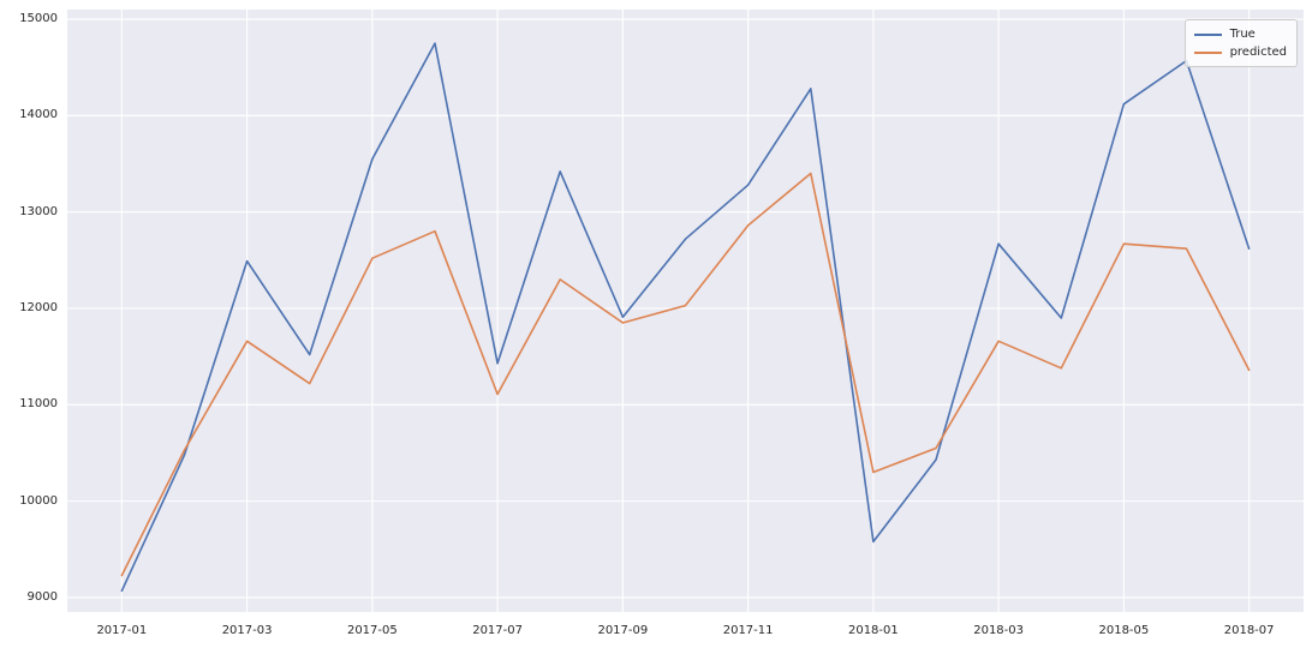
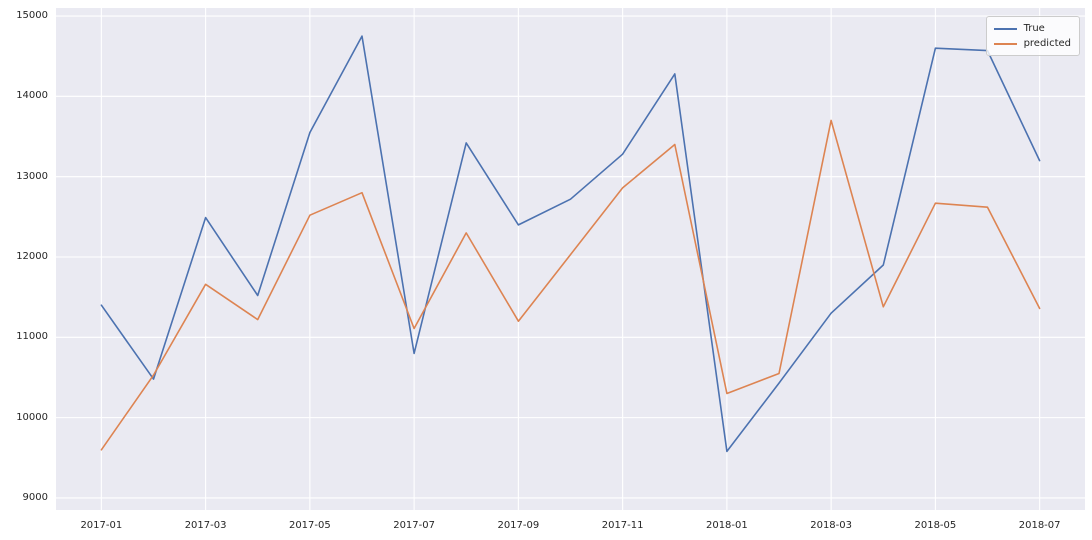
True/2017-01: 9100 -> 11400
predicted/2017-01: 9200 -> 9600
True/2017-07: 11400 -> 10800
True/2017-09: 11900 -> 12400
predicted/2017-09: 11800 -> 11200
True/2018-03: 12700 -> 11300
predicted/2018-03: 11700 -> 13700
True/2018-05: 14100 -> 14600
True/2018-07: 12600 -> 13200
